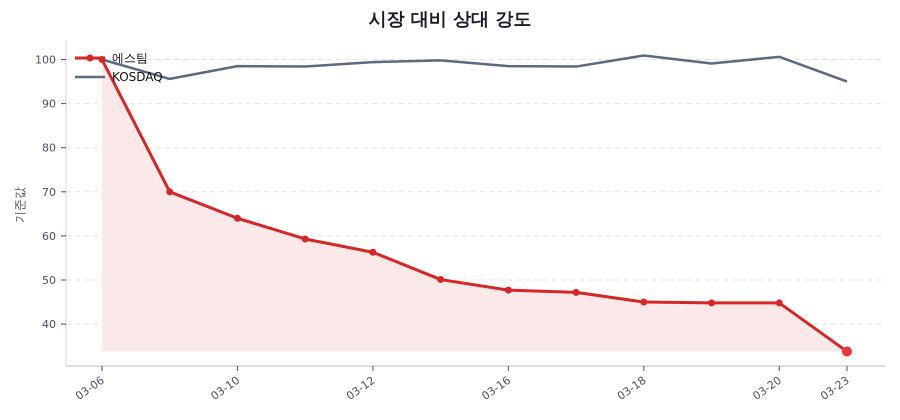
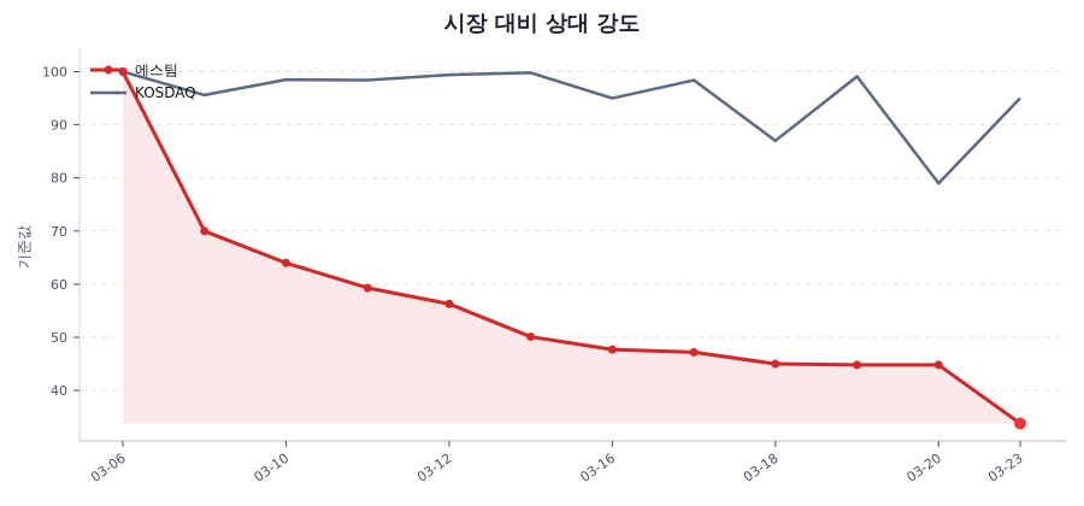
KOSDAQ/03-16: 98 -> 95
KOSDAQ/03-18: 101 -> 87
KOSDAQ/03-20: 101 -> 79
